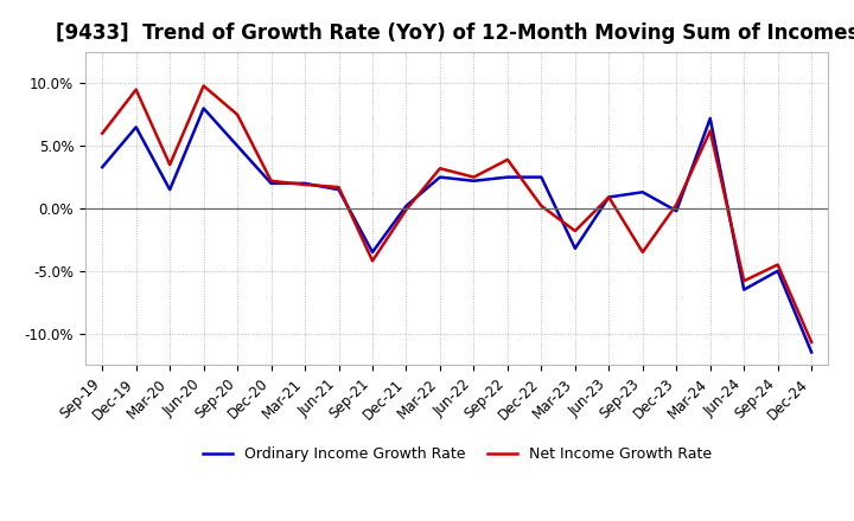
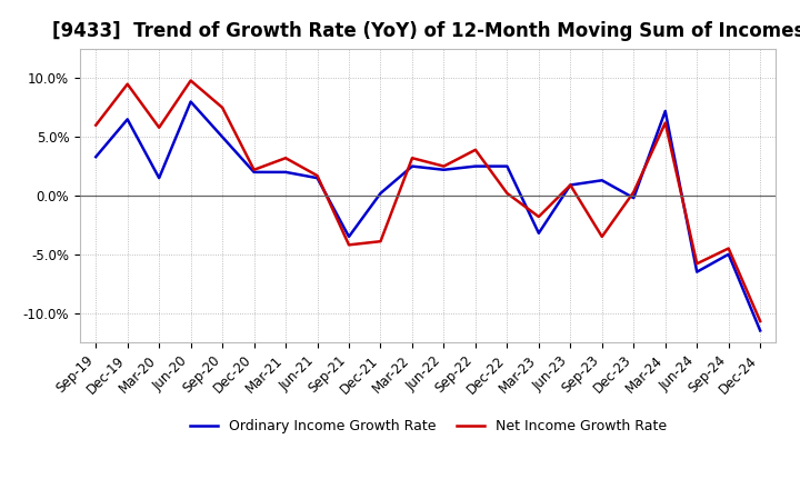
Net Income Growth Rate/Mar-20: 3.5% -> 5.8%
Net Income Growth Rate/Mar-21: 1.9% -> 3.2%
Net Income Growth Rate/Dec-21: -0.1% -> -3.9%
